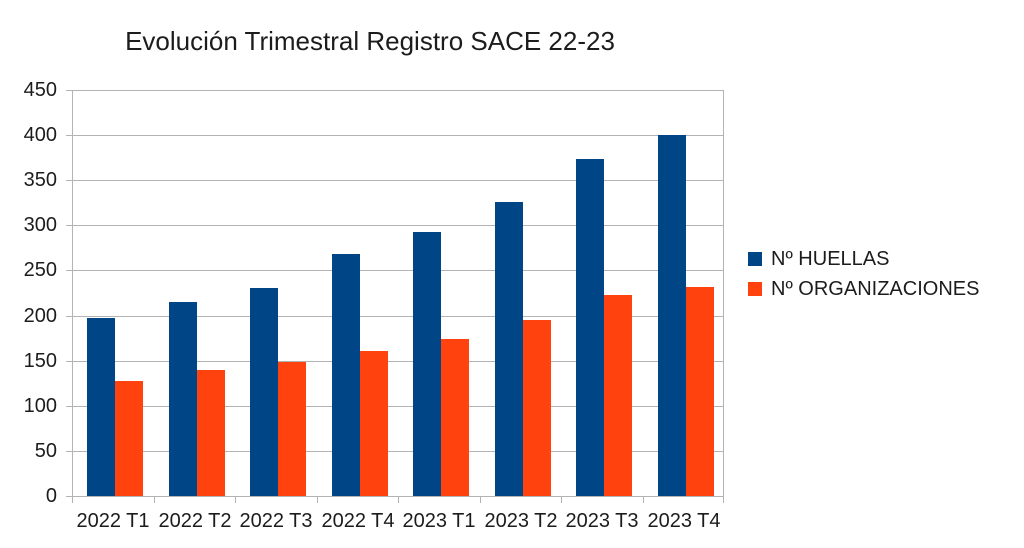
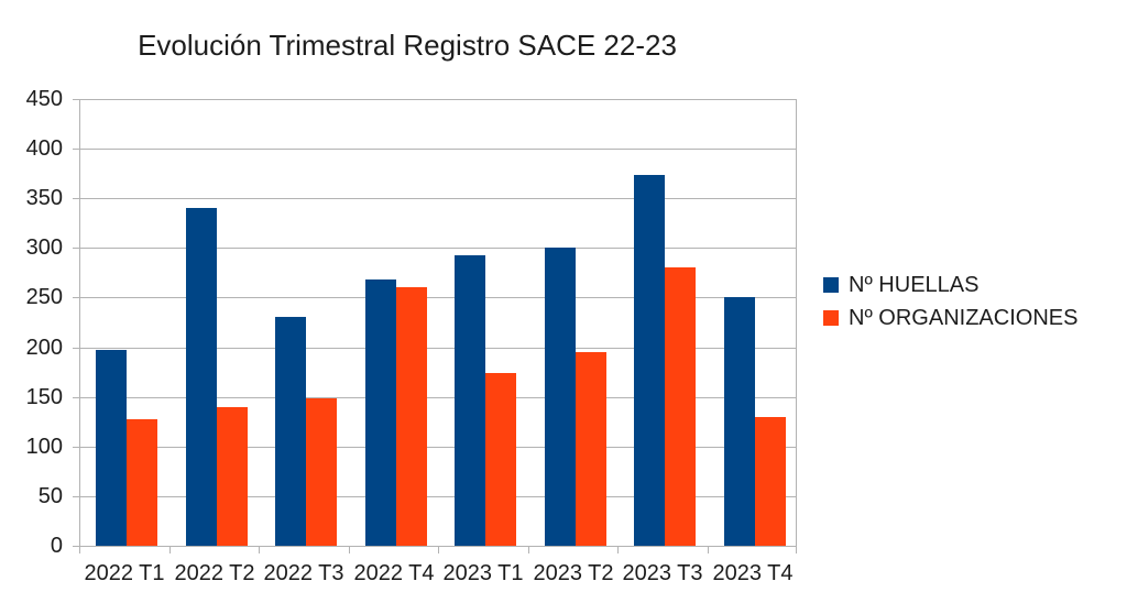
Nº HUELLAS/2022 T2: 220 -> 340
Nº ORGANIZACIONES/2022 T4: 160 -> 260
Nº HUELLAS/2023 T2: 330 -> 300
Nº ORGANIZACIONES/2023 T3: 220 -> 280
Nº HUELLAS/2023 T4: 400 -> 250
Nº ORGANIZACIONES/2023 T4: 230 -> 130
